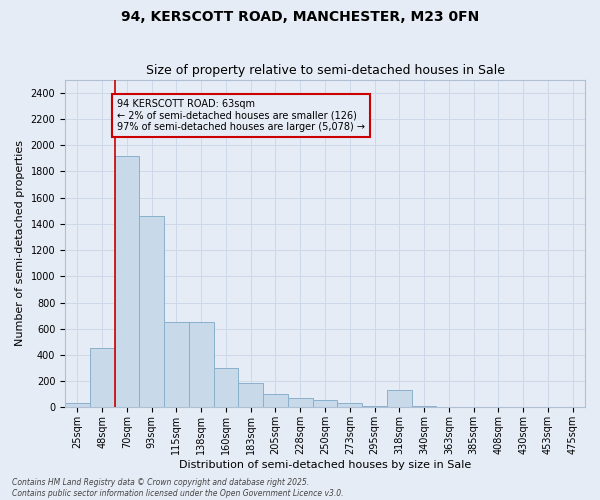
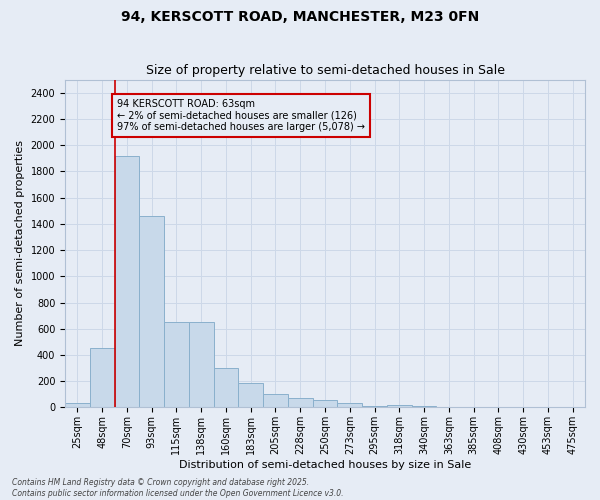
318sqm: 130 -> 20
